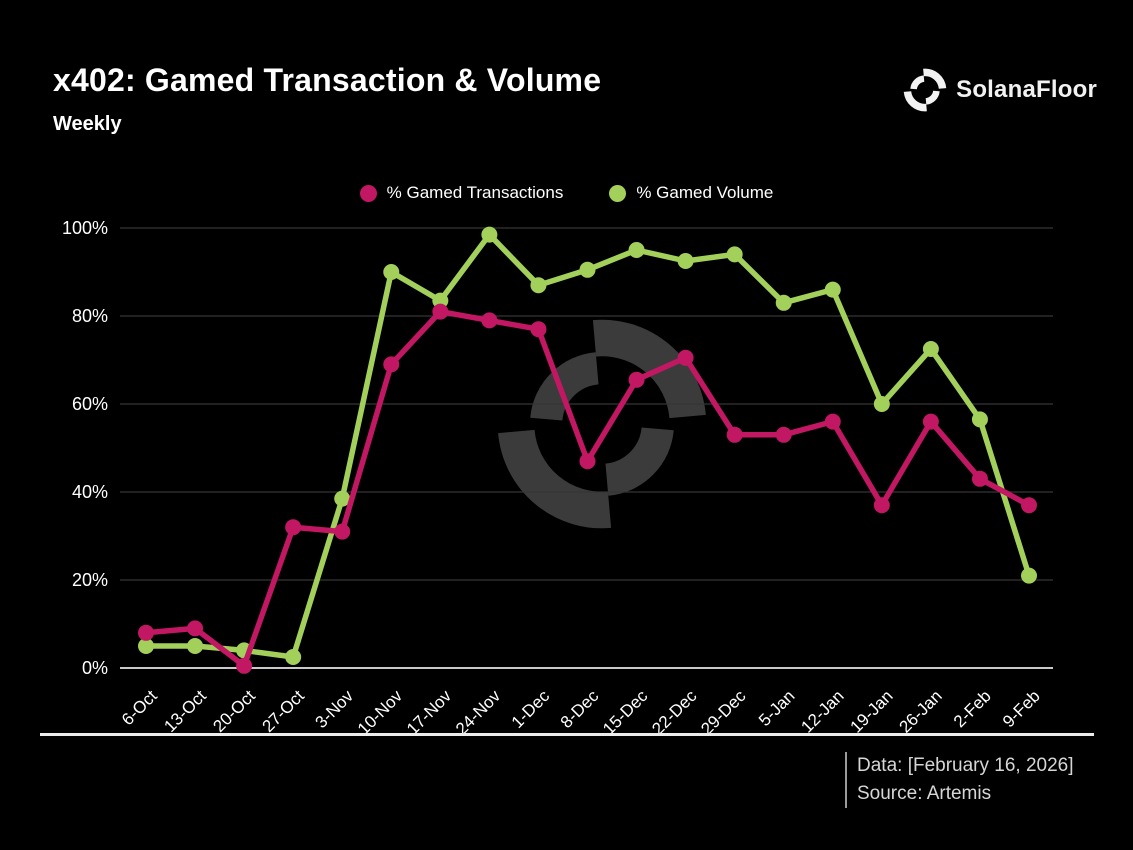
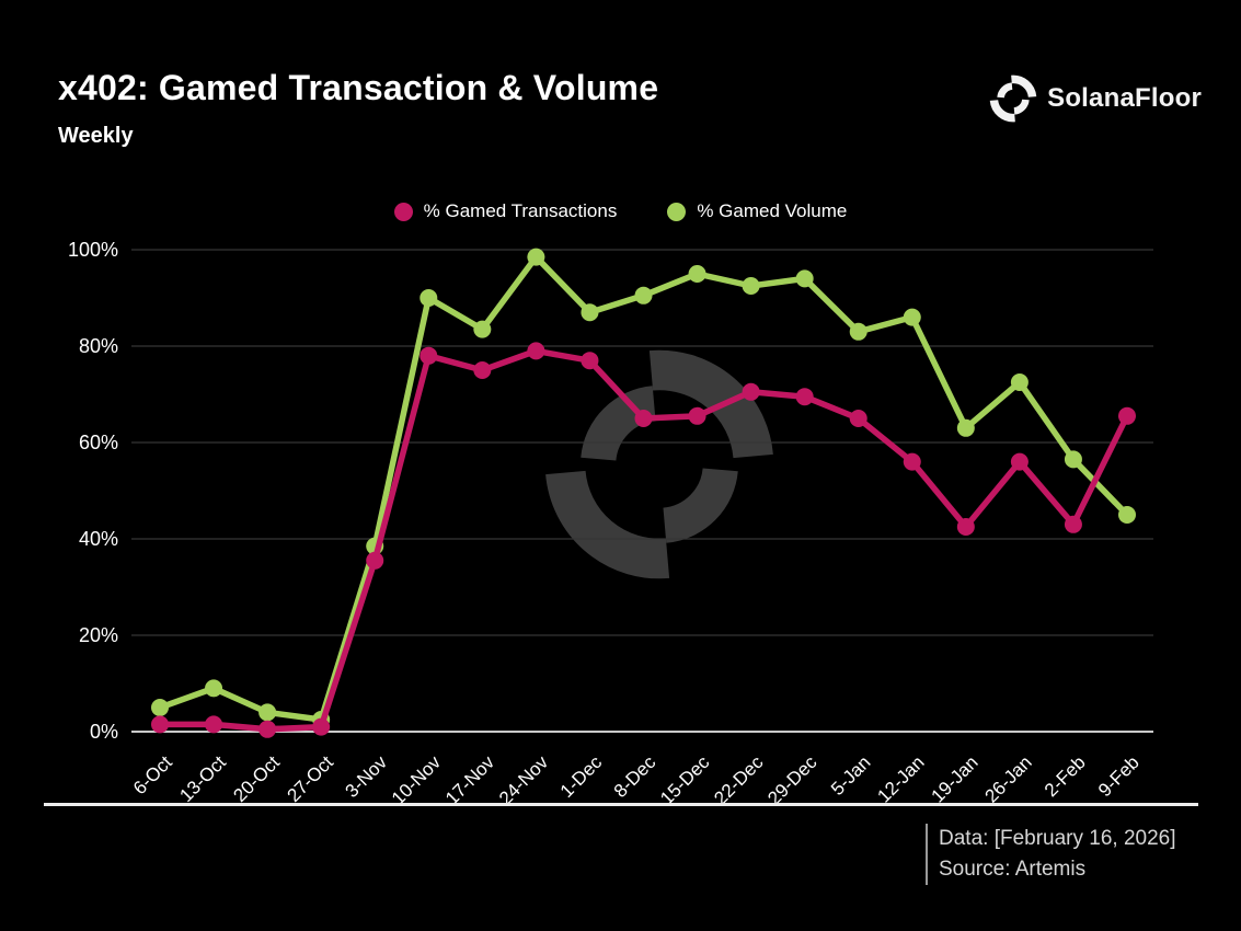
% Gamed Transactions/6-Oct: 8% -> 2%
% Gamed Transactions/13-Oct: 9% -> 2%
% Gamed Volume/13-Oct: 5% -> 9%
% Gamed Transactions/27-Oct: 32% -> 1%
% Gamed Transactions/3-Nov: 31% -> 36%
% Gamed Transactions/10-Nov: 69% -> 78%
% Gamed Transactions/17-Nov: 81% -> 75%
% Gamed Transactions/8-Dec: 47% -> 65%
% Gamed Transactions/29-Dec: 53% -> 70%
% Gamed Transactions/5-Jan: 53% -> 65%
% Gamed Transactions/19-Jan: 37% -> 42%
% Gamed Volume/19-Jan: 60% -> 63%
% Gamed Transactions/9-Feb: 37% -> 66%
% Gamed Volume/9-Feb: 21% -> 45%
